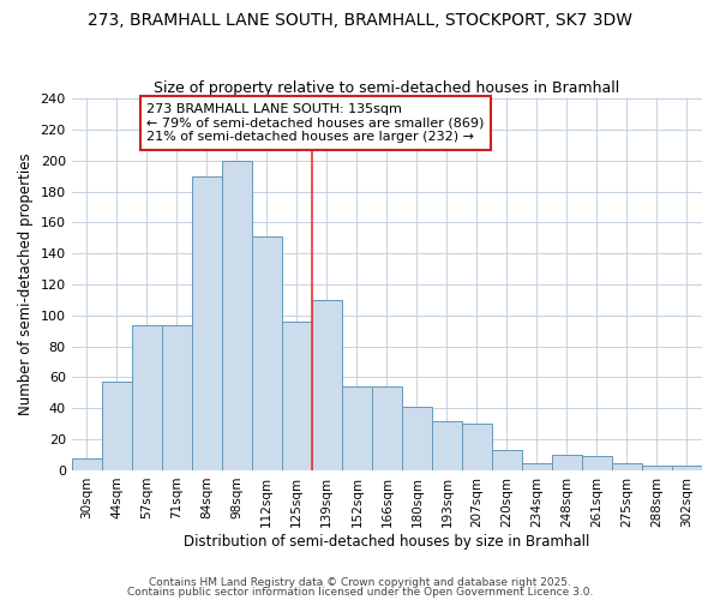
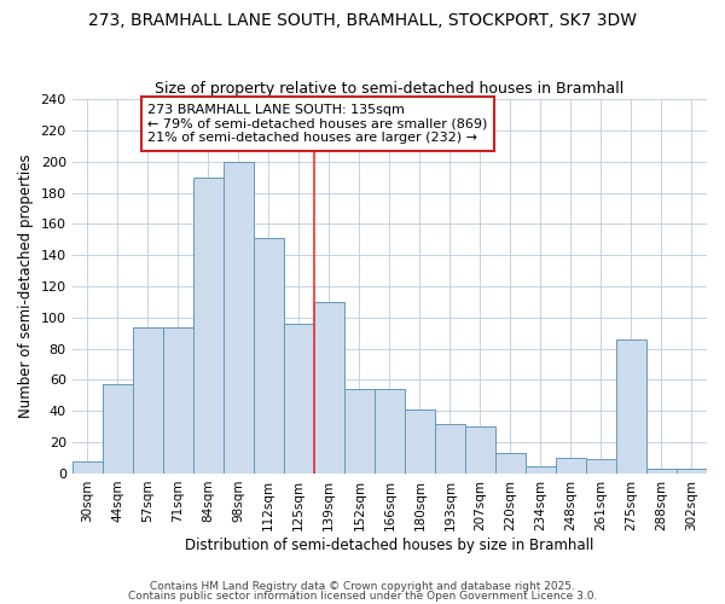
275sqm: 5 -> 86
